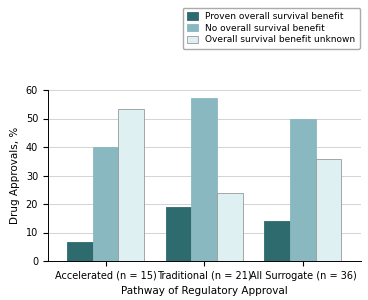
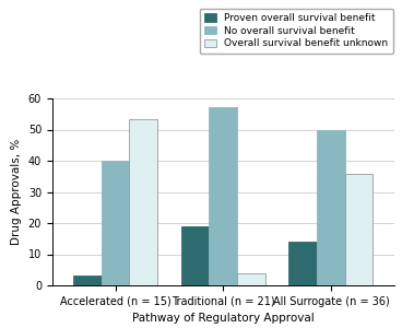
Proven overall survival benefit/Accelerated (n = 15): 6.7 -> 3.0
Overall survival benefit unknown/Traditional (n = 21): 23.8 -> 4.0
